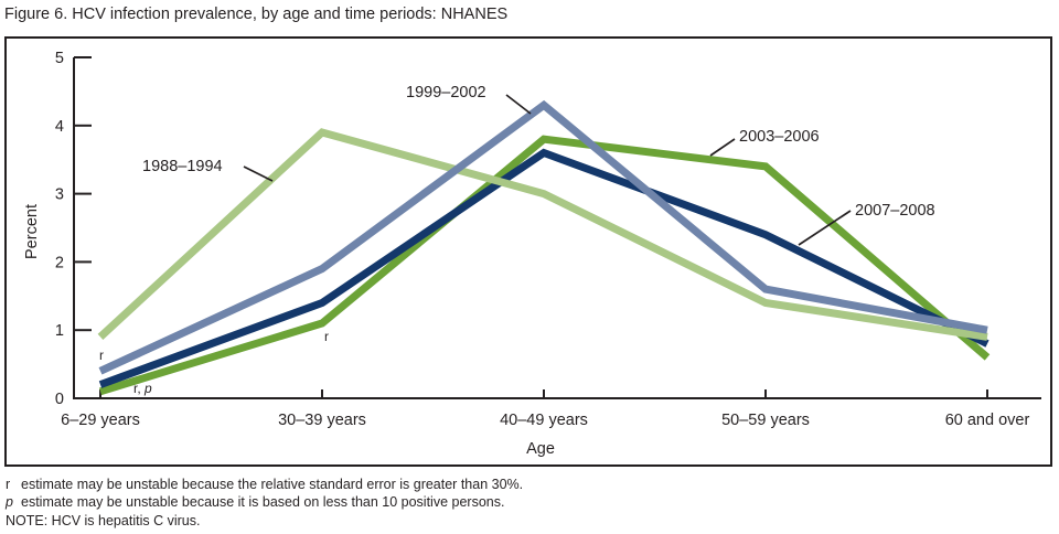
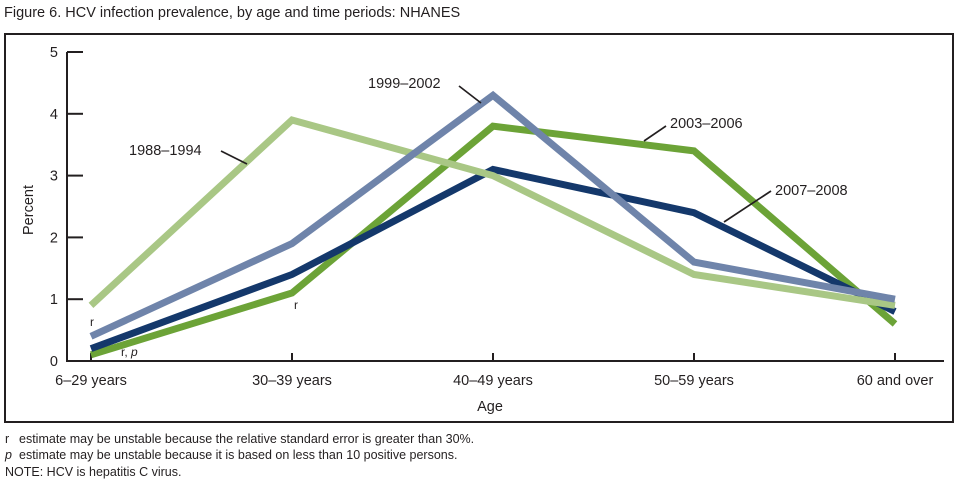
2007–2008/40–49 years: 3.6 -> 3.1
